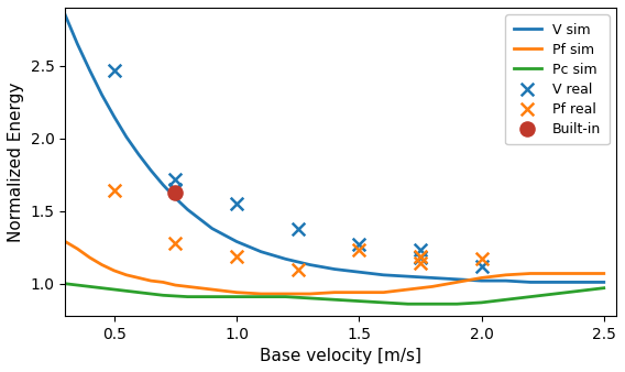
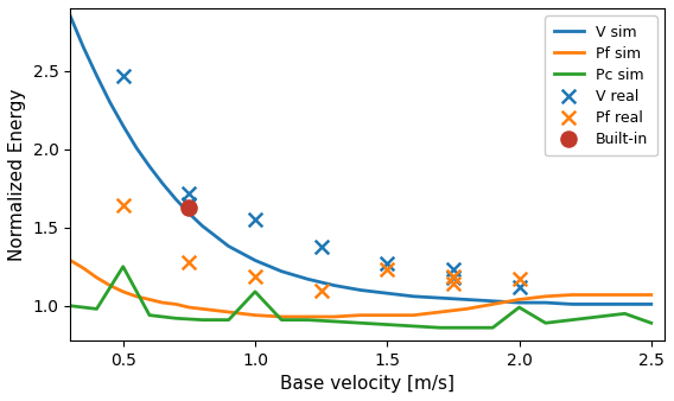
Pc sim/0.5: 0.96 -> 1.25
Pc sim/1.0: 0.91 -> 1.09
Pc sim/2.0: 0.87 -> 0.99
Pc sim/2.5: 0.97 -> 0.89
